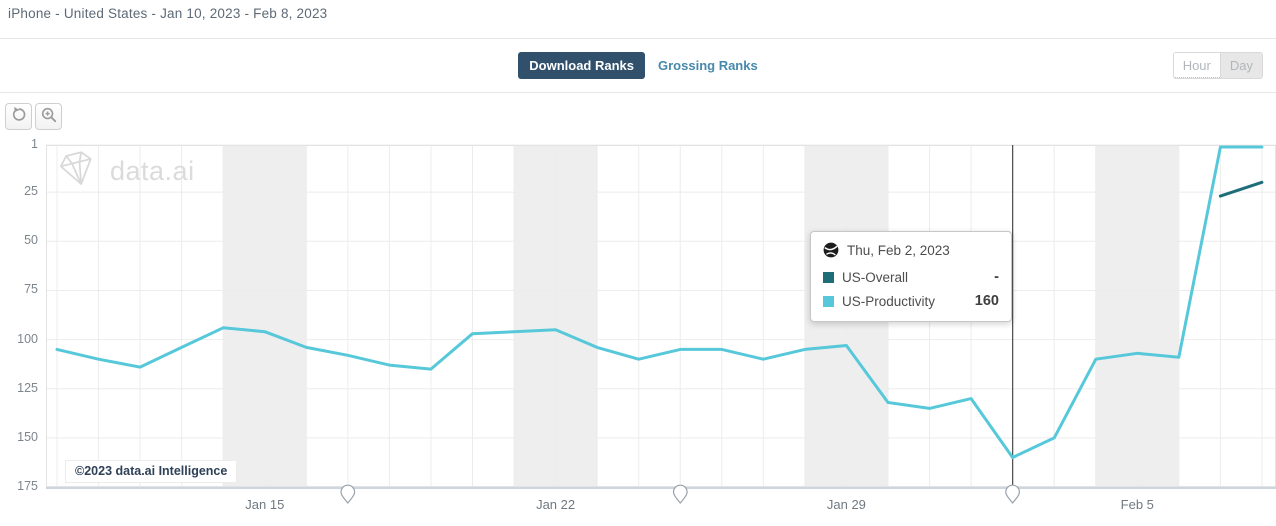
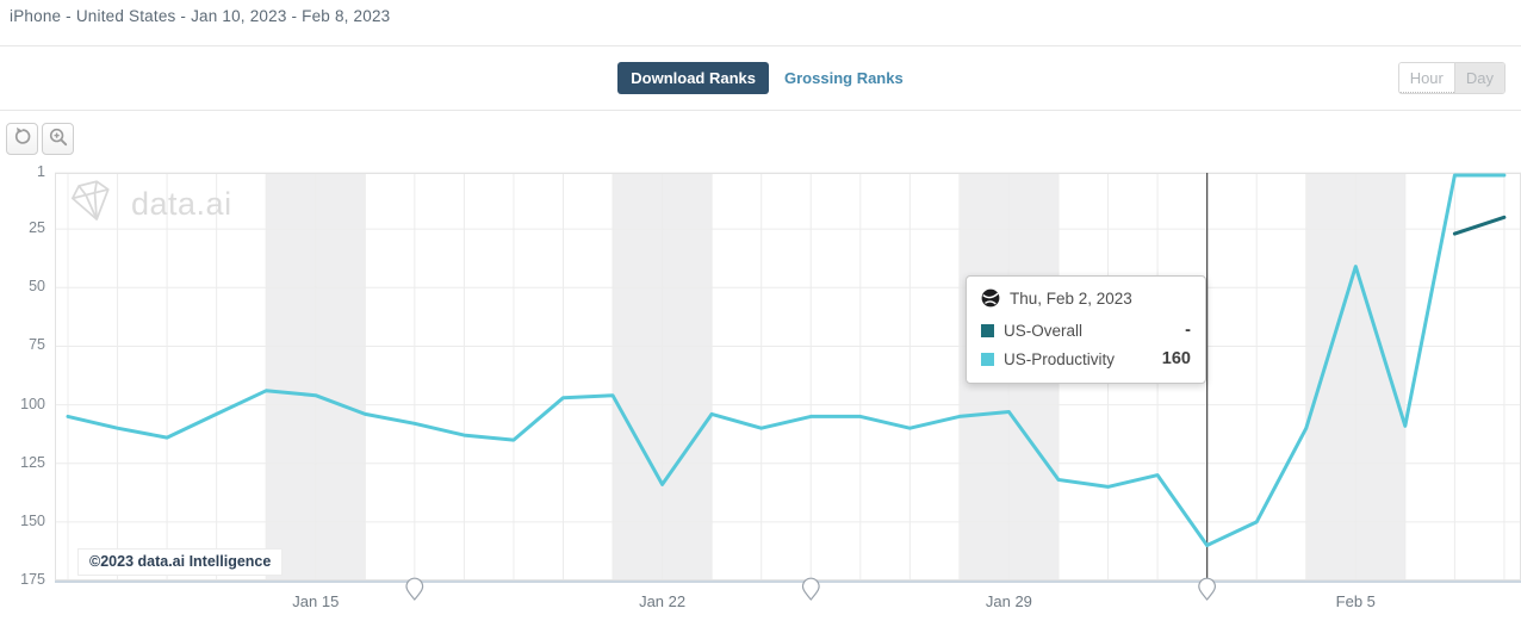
US-Productivity/Jan 22: 95 -> 134
US-Productivity/Feb 5: 107 -> 41
